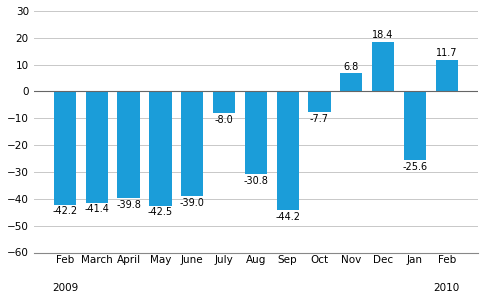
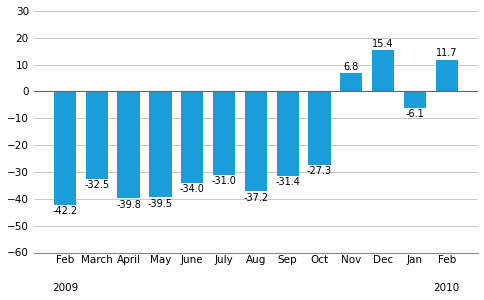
March: -41.4 -> -32.5
May: -42.5 -> -39.5
June: -39.0 -> -34.0
July: -8.0 -> -31.0
Aug: -30.8 -> -37.2
Sep: -44.2 -> -31.4
Oct: -7.7 -> -27.3
Dec: 18.4 -> 15.4
Jan: -25.6 -> -6.1
